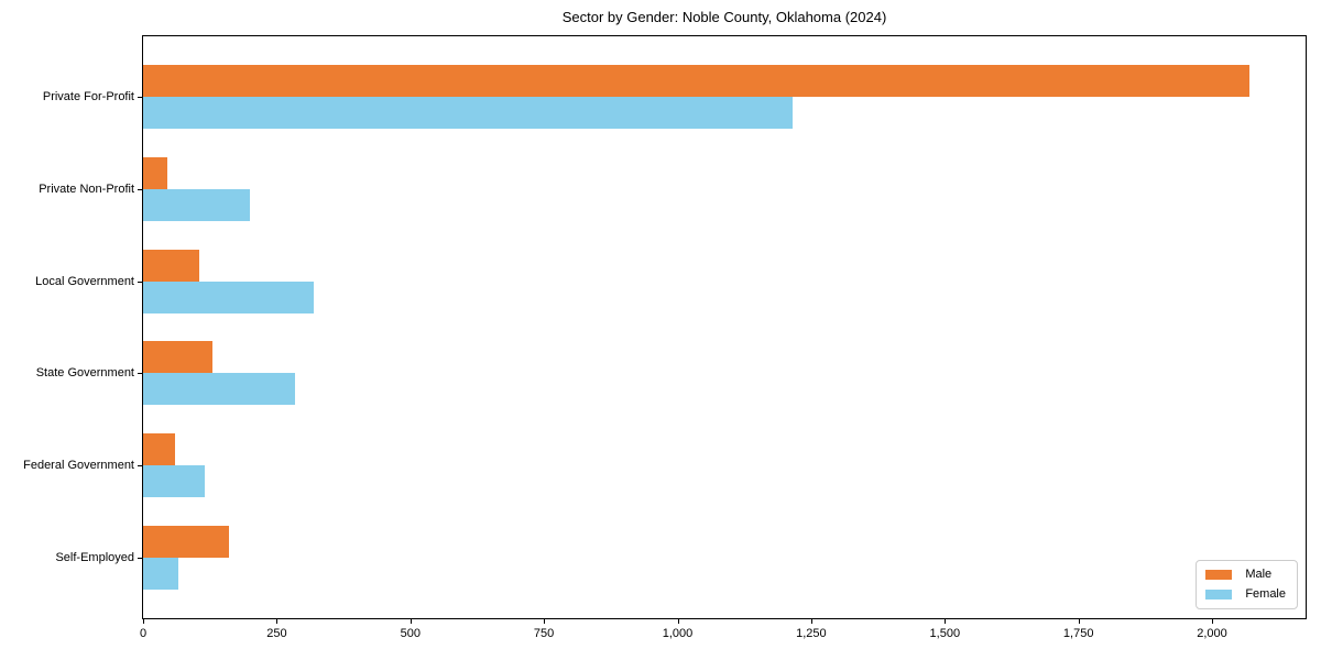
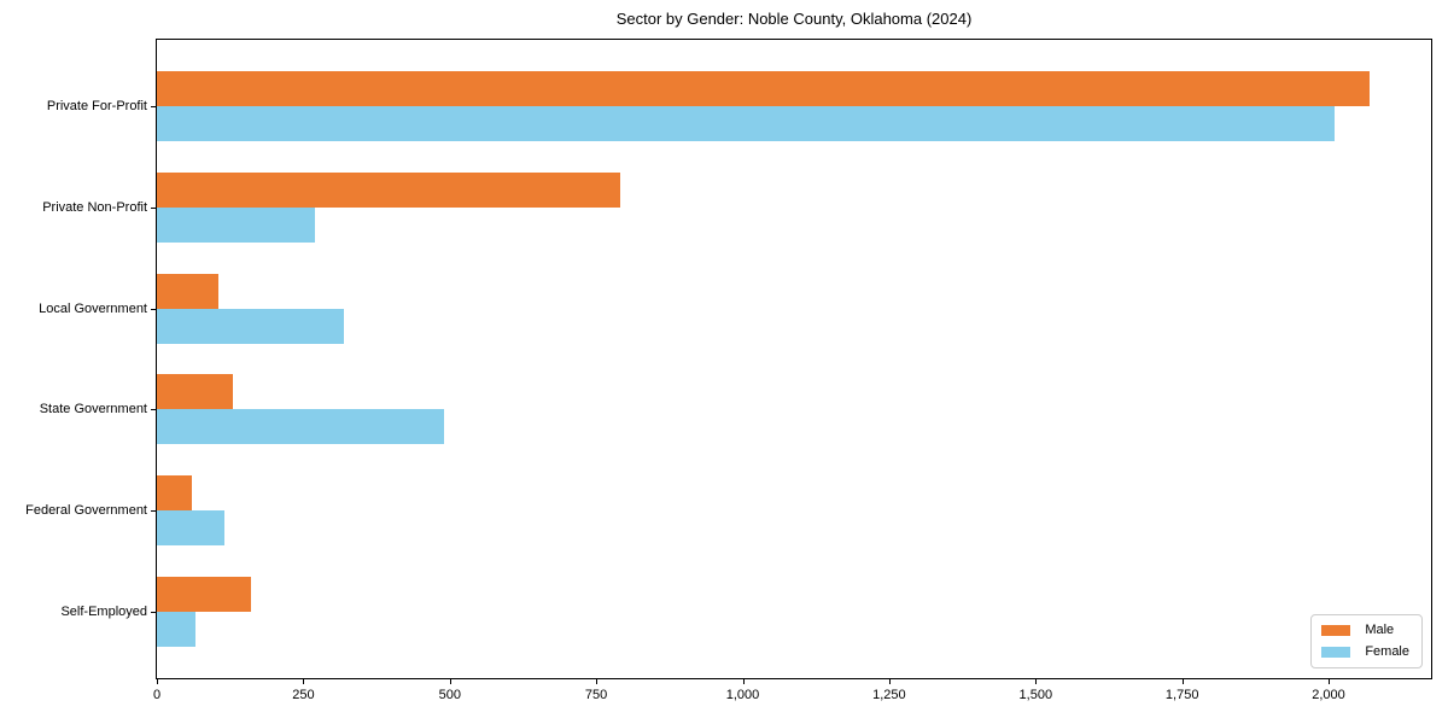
Female/Private For-Profit: 1220 -> 2010
Male/Private Non-Profit: 40 -> 790
Female/Private Non-Profit: 200 -> 270
Female/State Government: 280 -> 490
